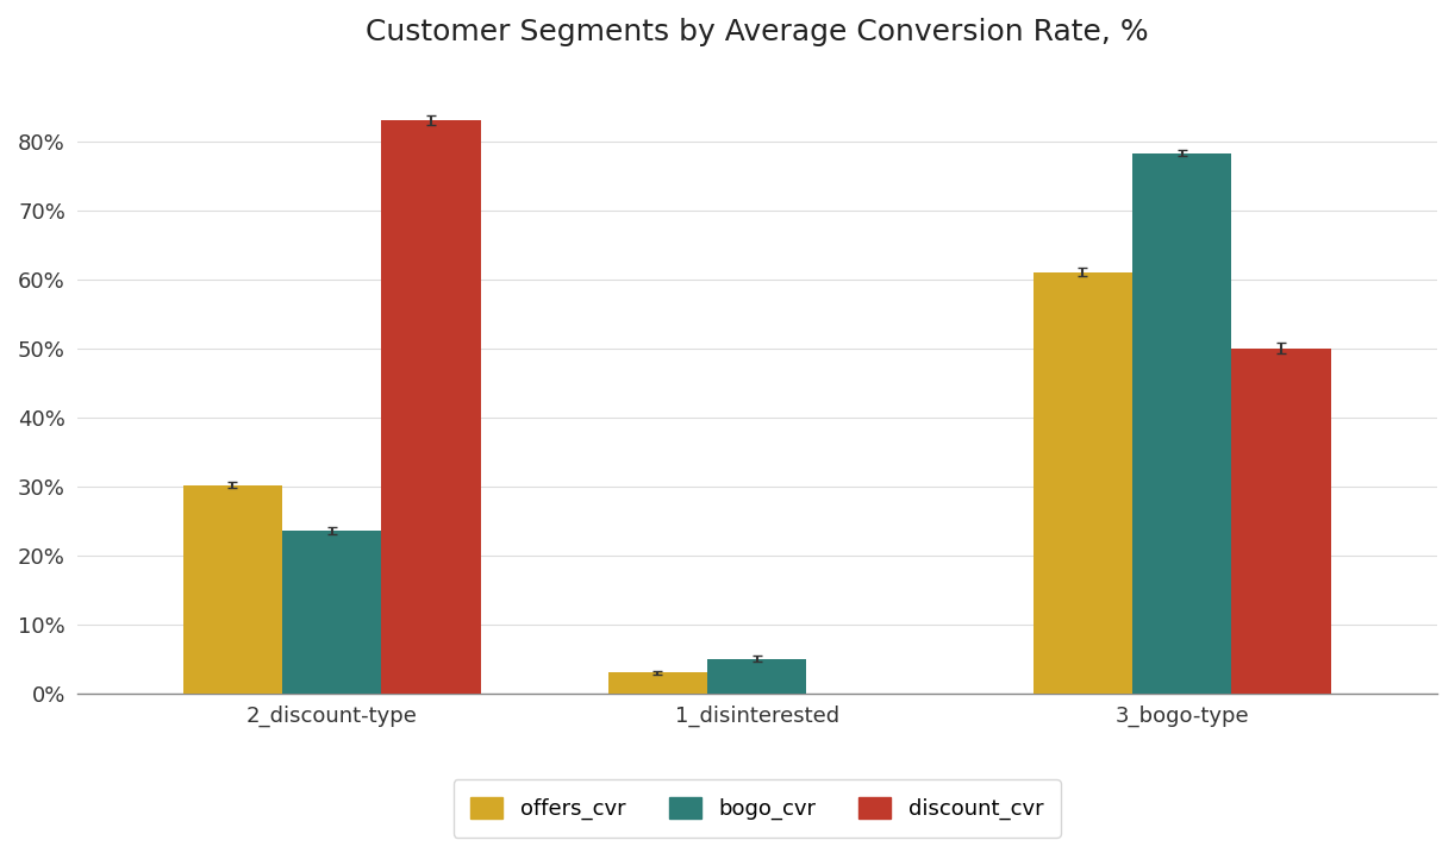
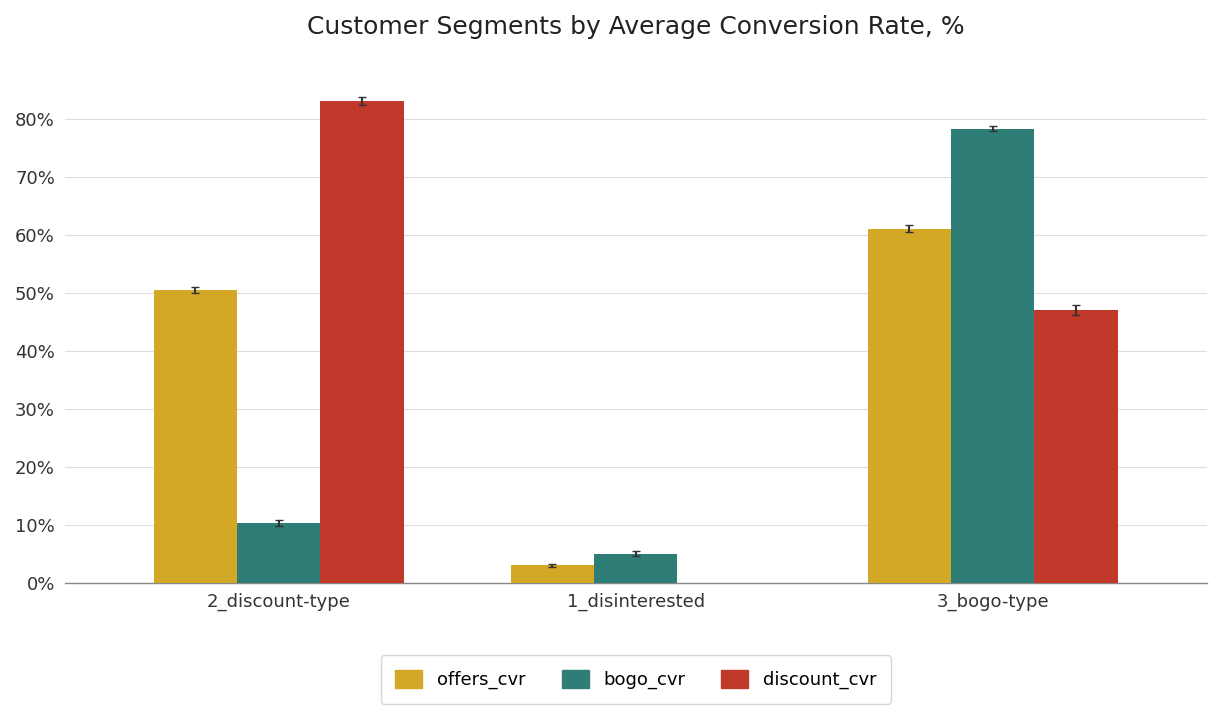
offers_cvr/2_discount-type: 30.2% -> 50.5%
bogo_cvr/2_discount-type: 23.6% -> 10.3%
discount_cvr/3_bogo-type: 50% -> 47%
